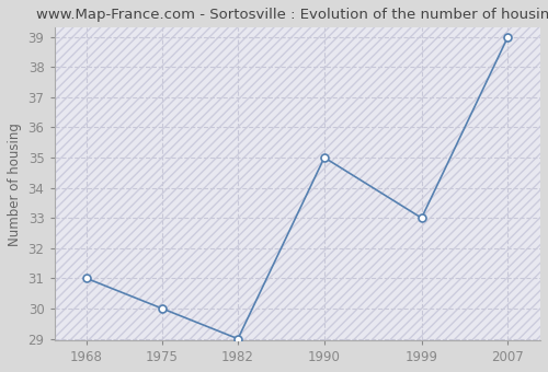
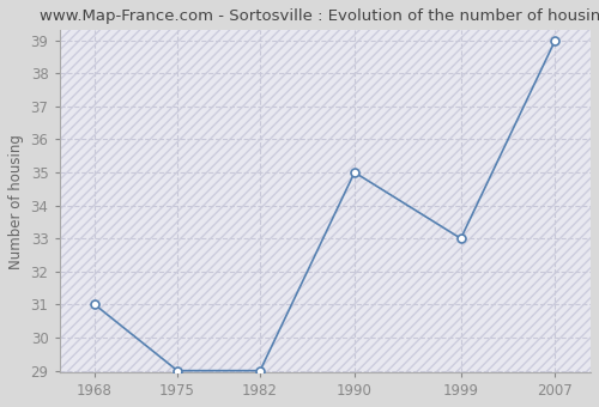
1975: 30 -> 29
